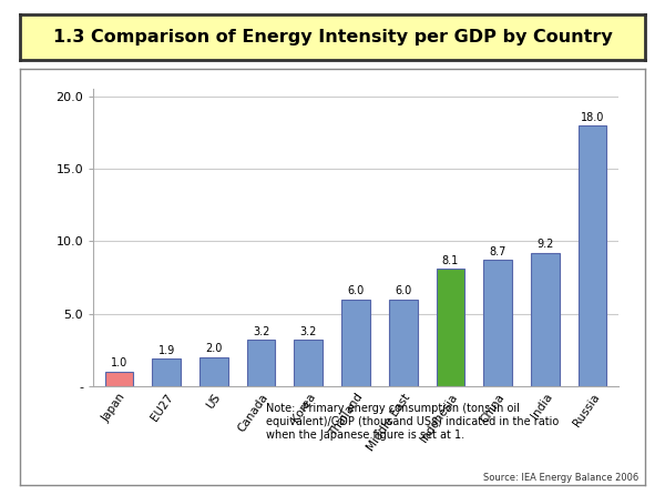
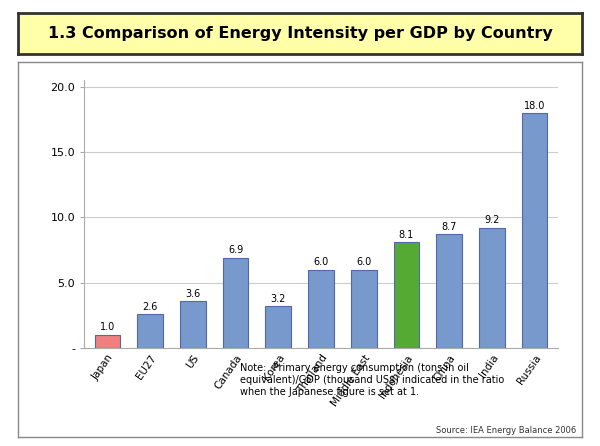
EU27: 1.9 -> 2.6
US: 2.0 -> 3.6
Canada: 3.2 -> 6.9
